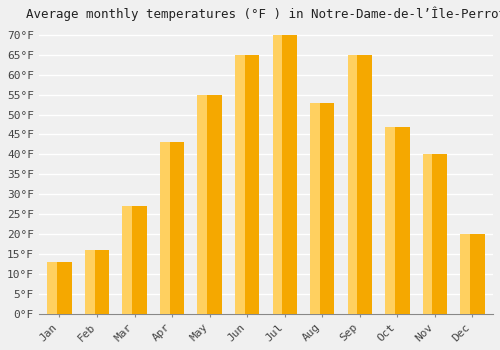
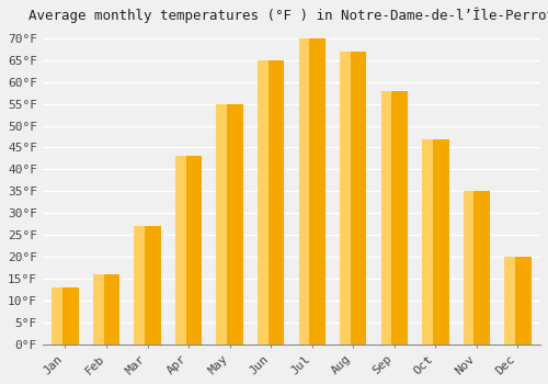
Aug: 53°F -> 67°F
Sep: 65°F -> 58°F
Nov: 40°F -> 35°F
